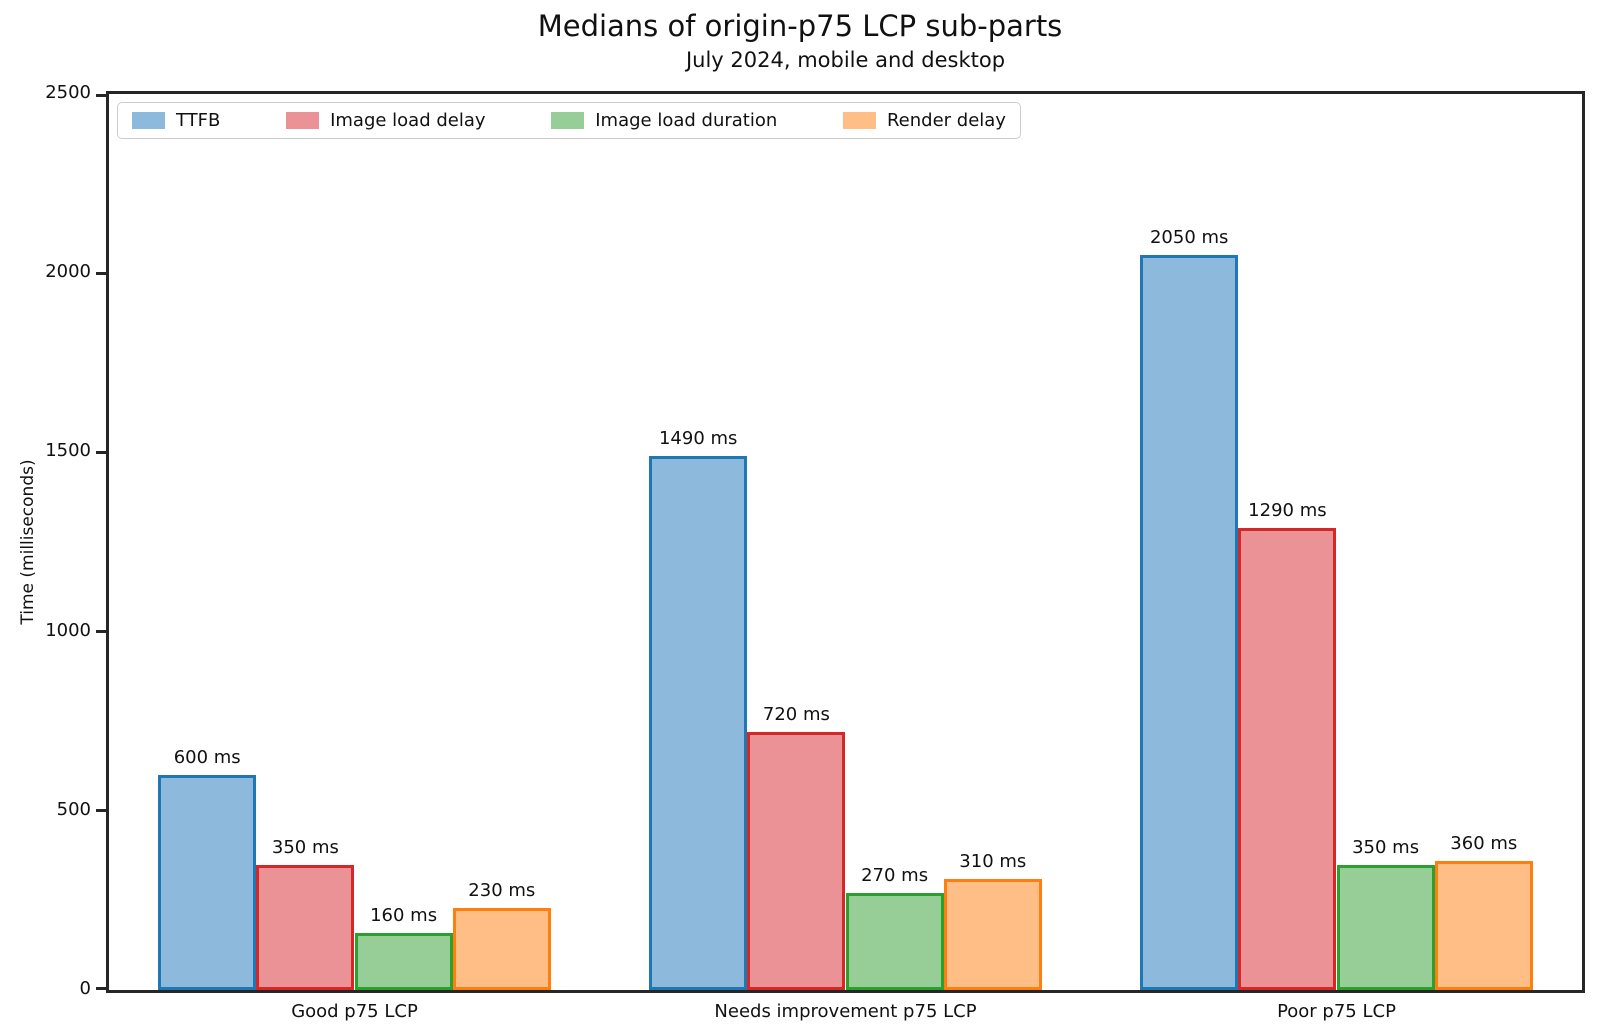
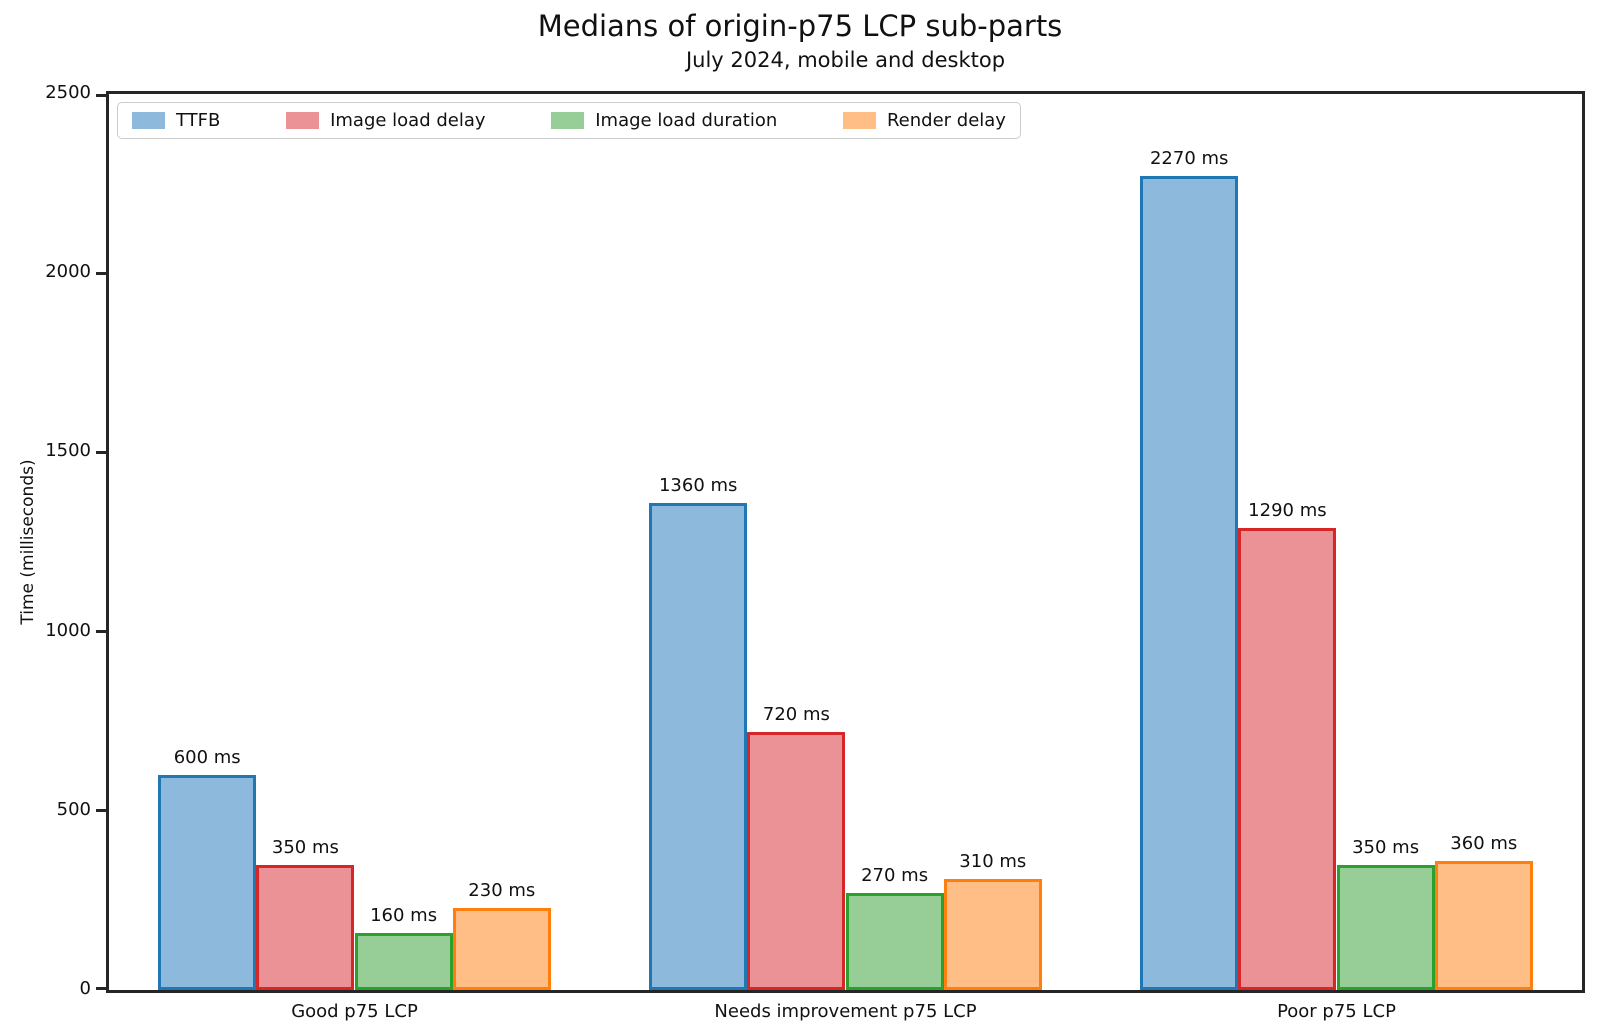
TTFB/Needs improvement p75 LCP: 1490 -> 1360
TTFB/Poor p75 LCP: 2050 -> 2270
